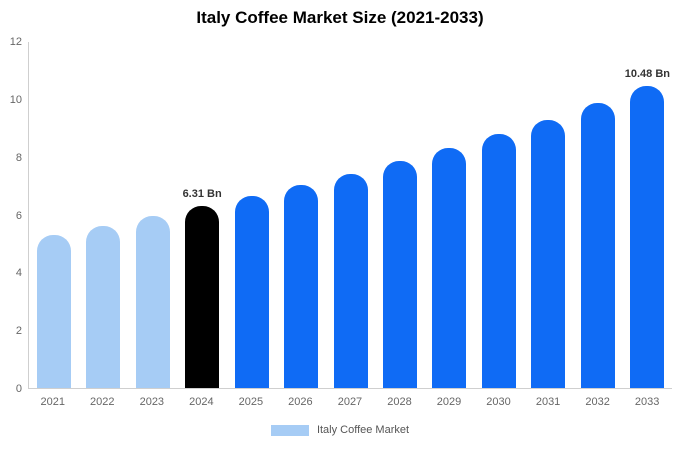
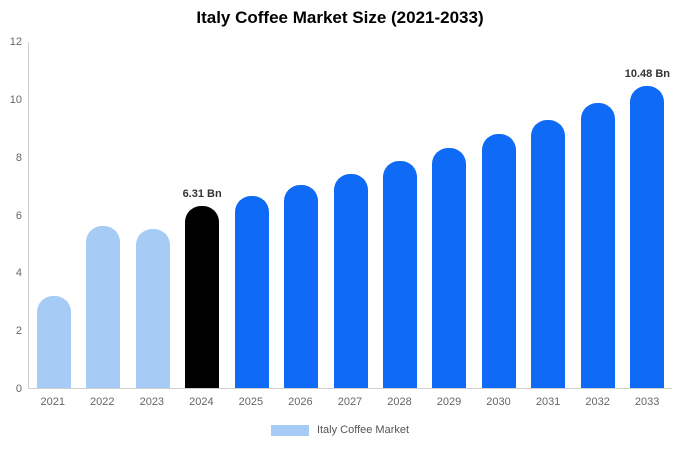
2021: 5.3 -> 3.2
2023: 6.0 -> 5.5
